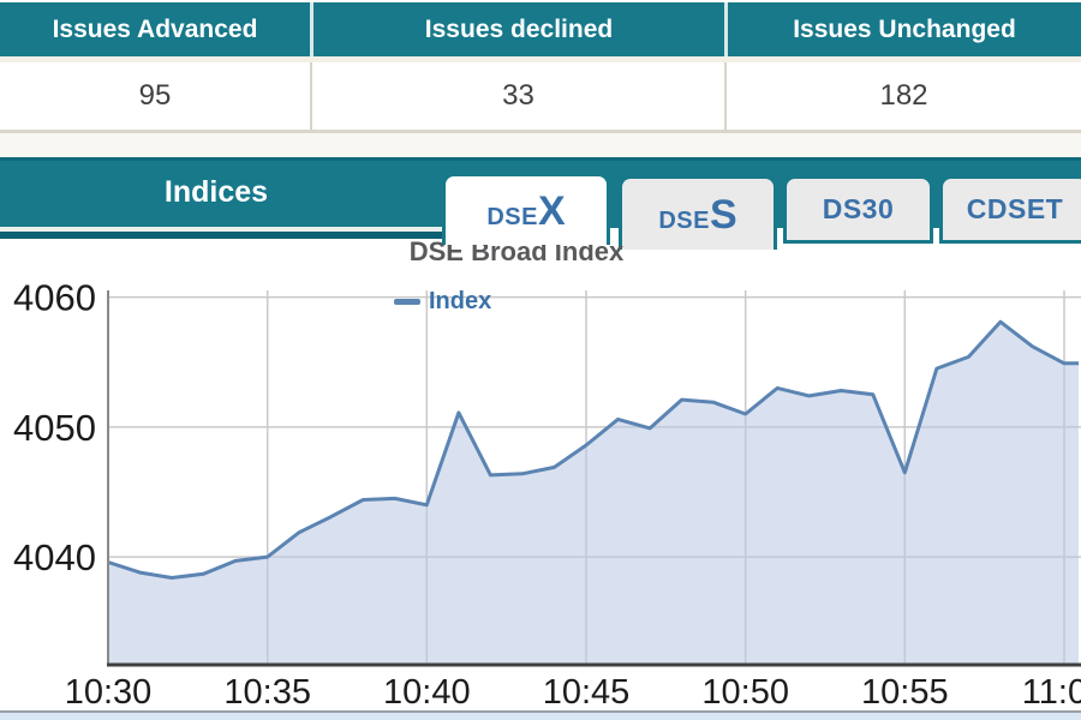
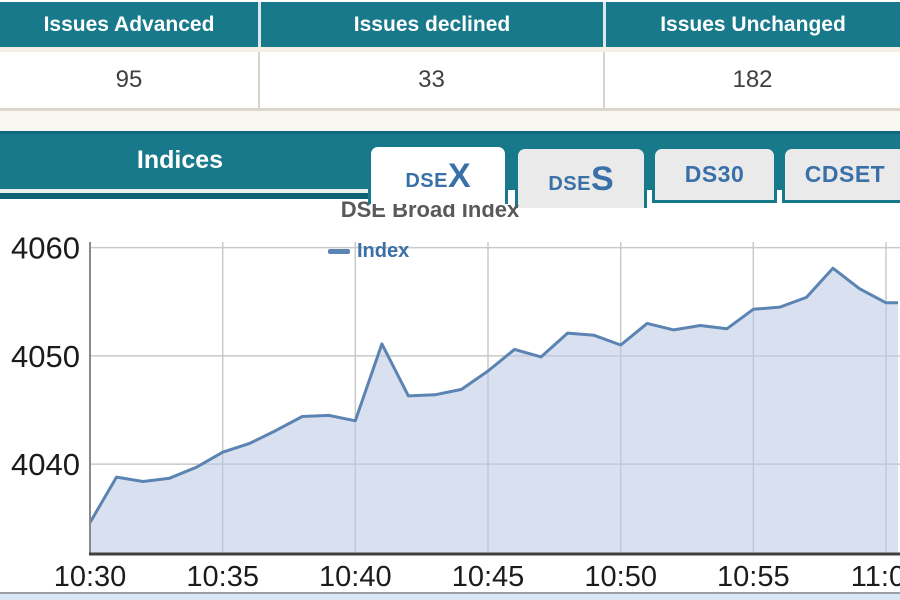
10:30: 4039.6 -> 4034.6
10:35: 4040.0 -> 4041.1
10:55: 4046.5 -> 4054.3
